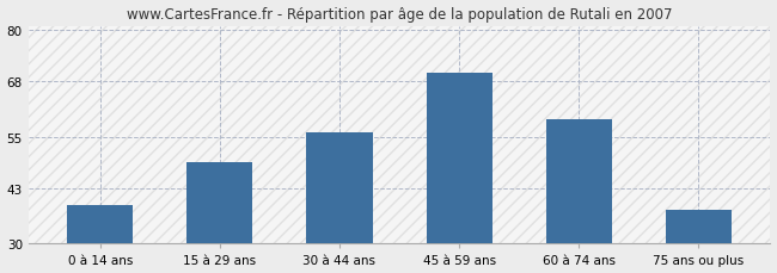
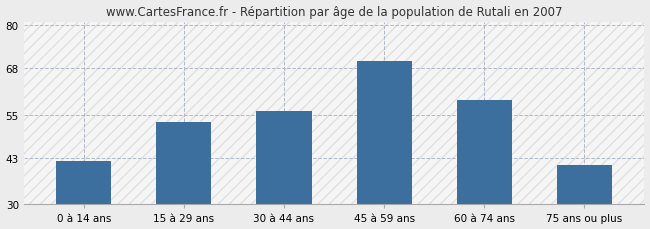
0 à 14 ans: 39 -> 42
15 à 29 ans: 49 -> 53
75 ans ou plus: 38 -> 41
